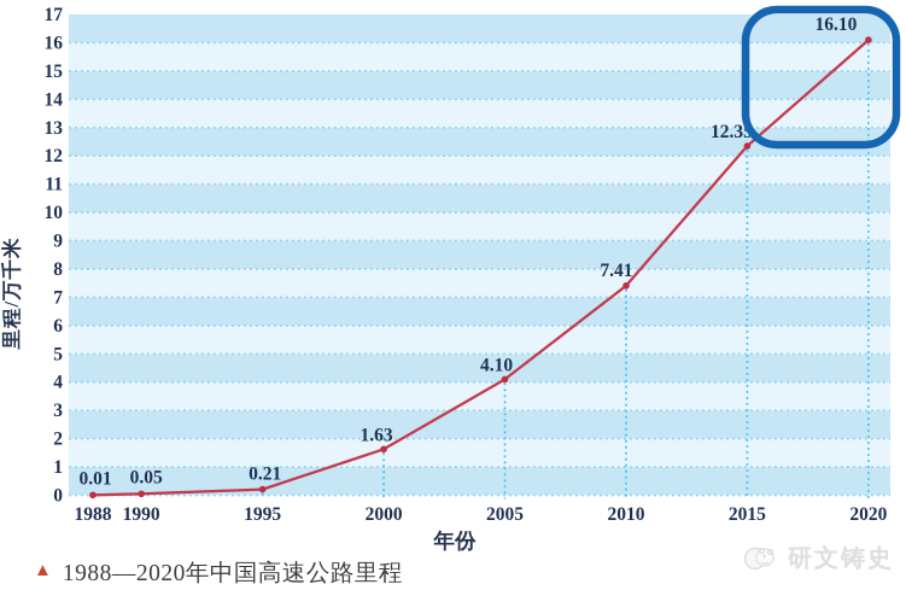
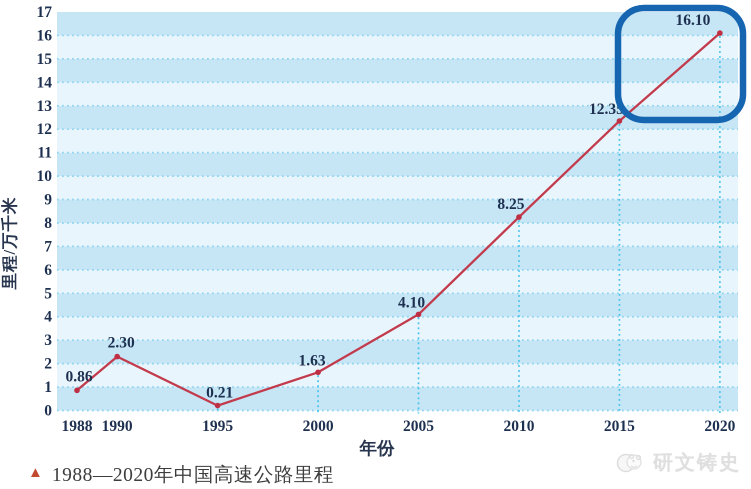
1988: 0.01 -> 0.86
1990: 0.05 -> 2.30
2010: 7.41 -> 8.25
